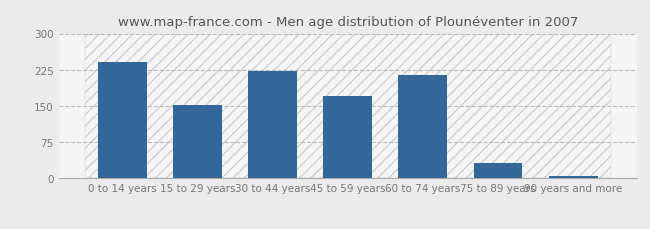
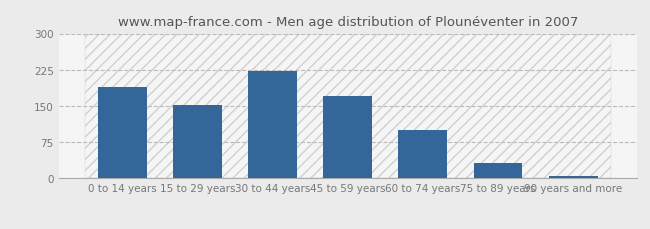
0 to 14 years: 240 -> 190
60 to 74 years: 215 -> 100
